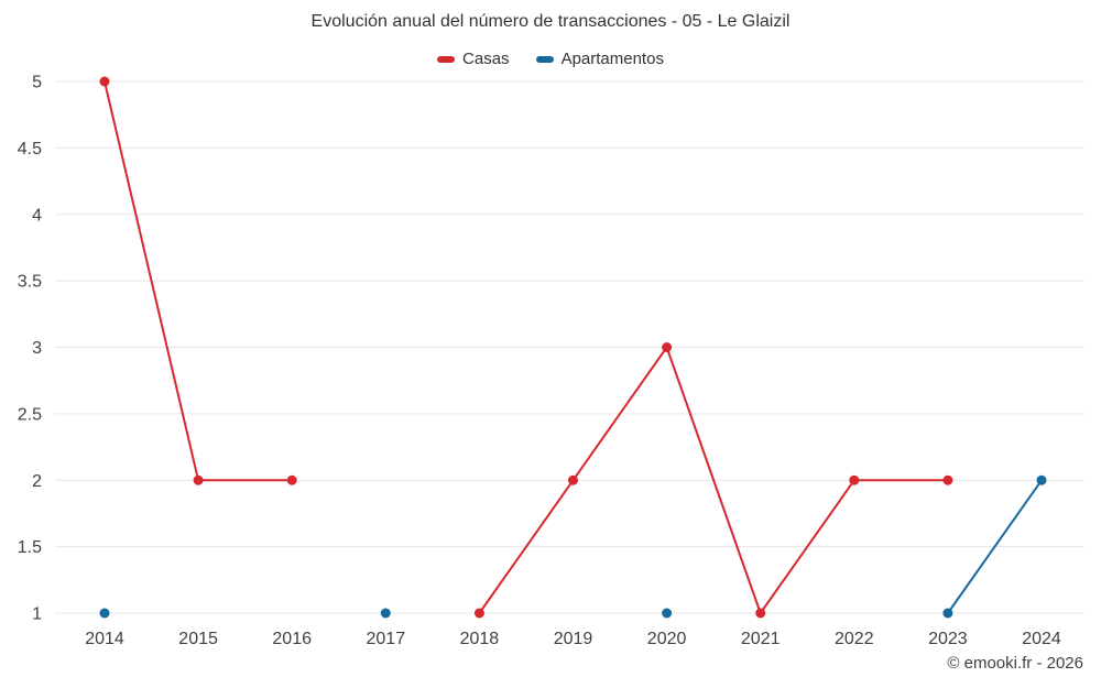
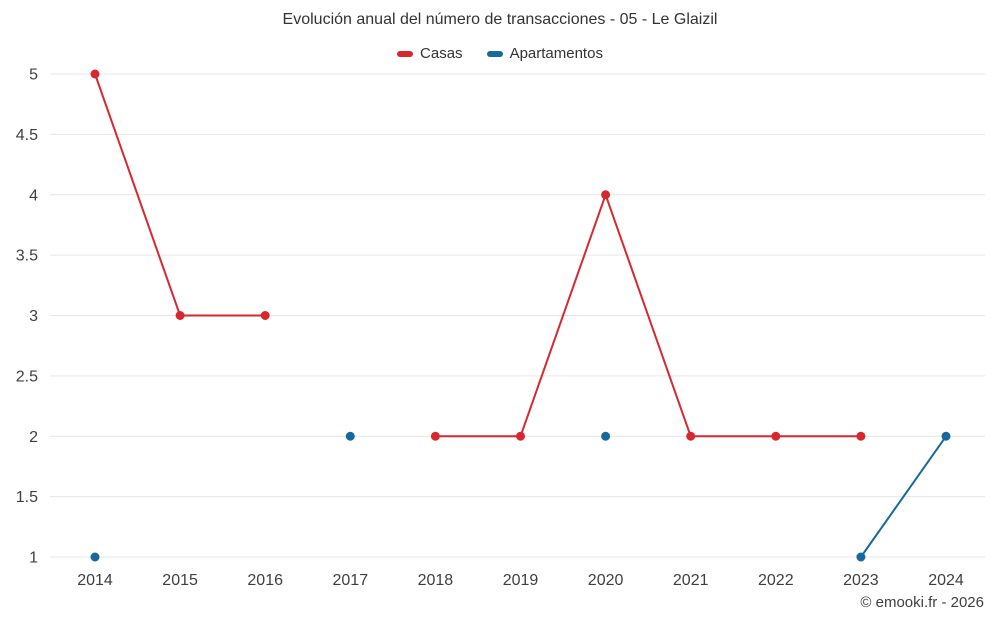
Casas/2015: 2 -> 3
Casas/2016: 2 -> 3
Apartamentos/2017: 1 -> 2
Casas/2018: 1 -> 2
Casas/2020: 3 -> 4
Apartamentos/2020: 1 -> 2
Casas/2021: 1 -> 2
